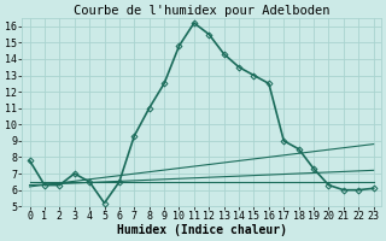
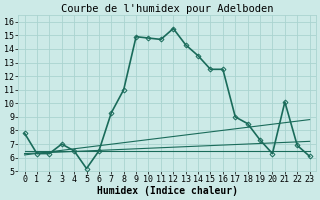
9: 12.5 -> 14.9
11: 16.2 -> 14.7
15: 13.0 -> 12.5
21: 6.0 -> 10.1
22: 6.0 -> 6.9
